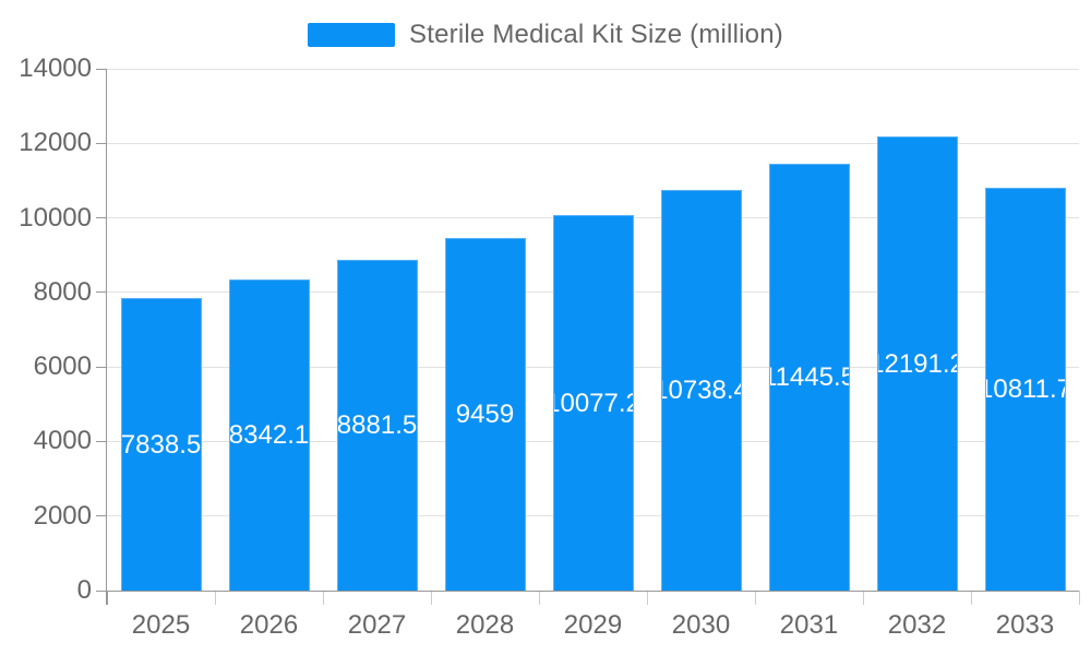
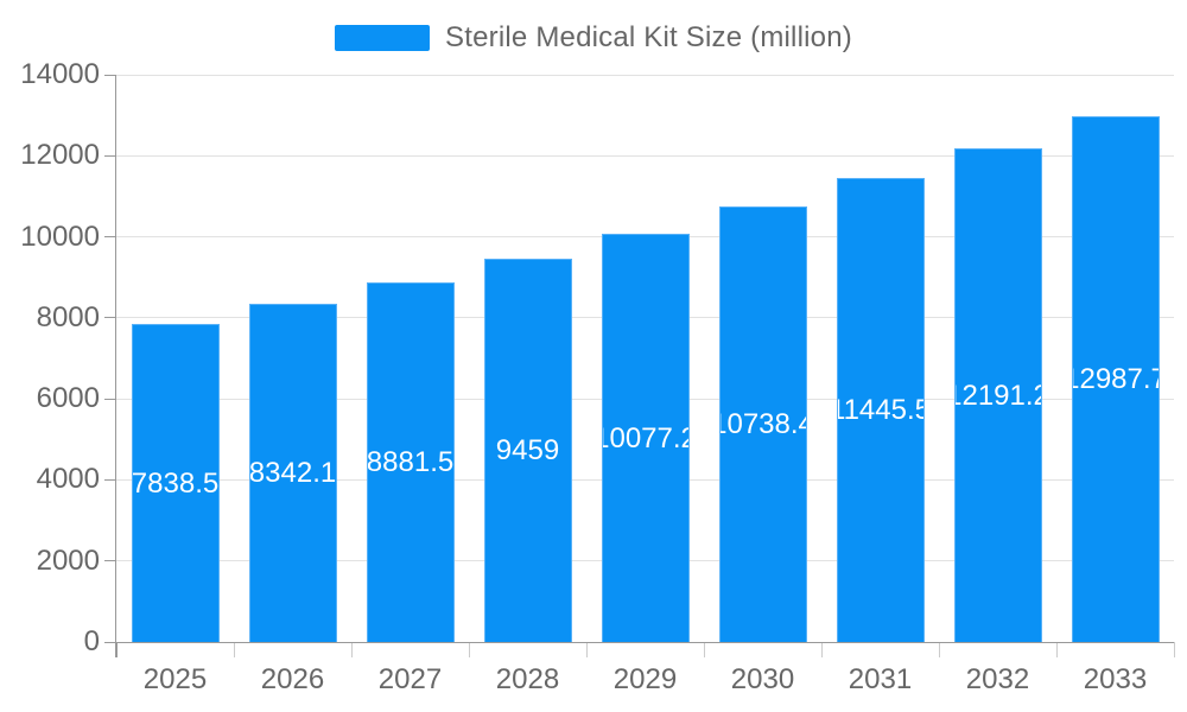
2033: 10811.7 -> 12987.7
